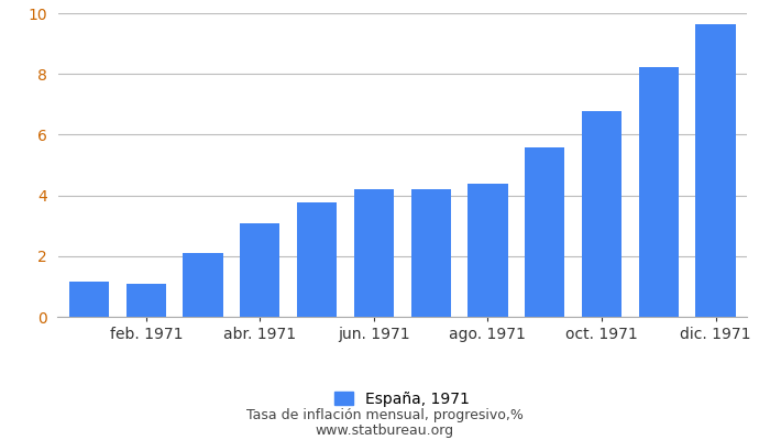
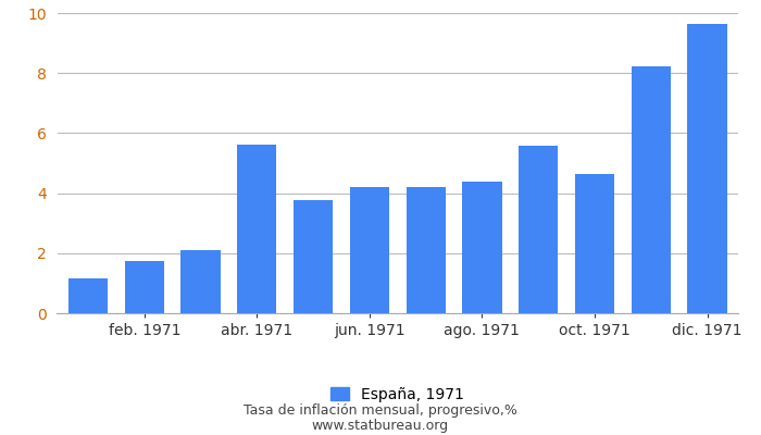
feb. 1971: 1.08 -> 1.75
abr. 1971: 3.09 -> 5.60
oct. 1971: 6.79 -> 4.65
